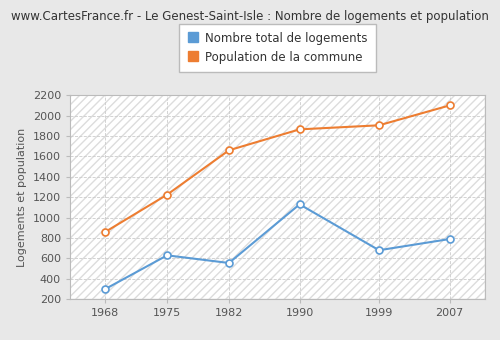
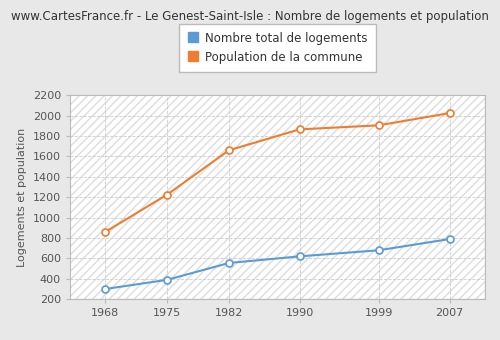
Nombre total de logements/1975: 630 -> 390
Nombre total de logements/1990: 1130 -> 620
Population de la commune/2007: 2100 -> 2020
